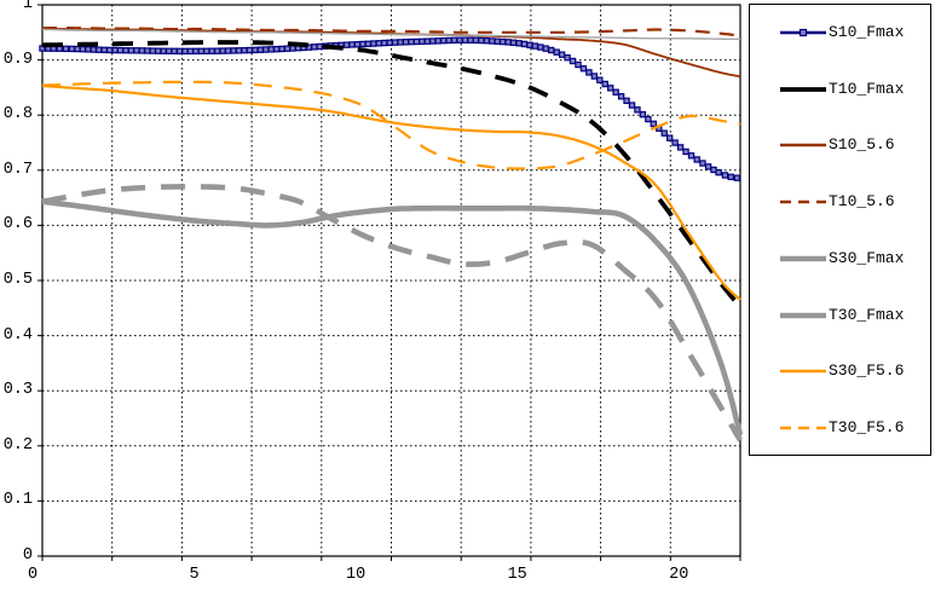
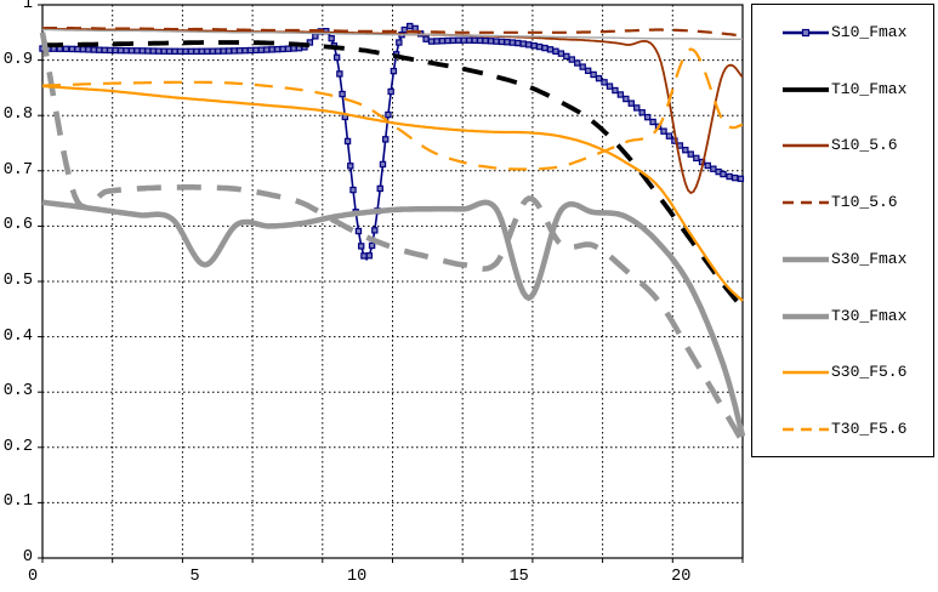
T30_Fmax/0: 0.64 -> 0.95
S30_Fmax/5: 0.61 -> 0.53
S10_Fmax/10: 0.93 -> 0.54
S30_Fmax/15: 0.63 -> 0.47
T30_Fmax/15: 0.55 -> 0.65
S10_5.6/20: 0.89 -> 0.66
T30_F5.6/20: 0.80 -> 0.92
